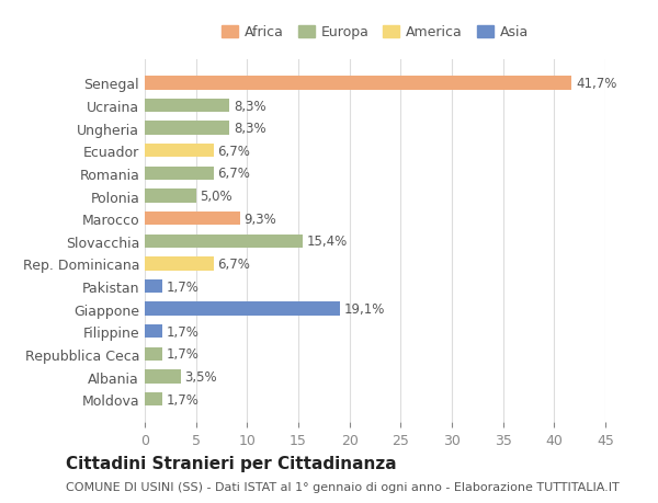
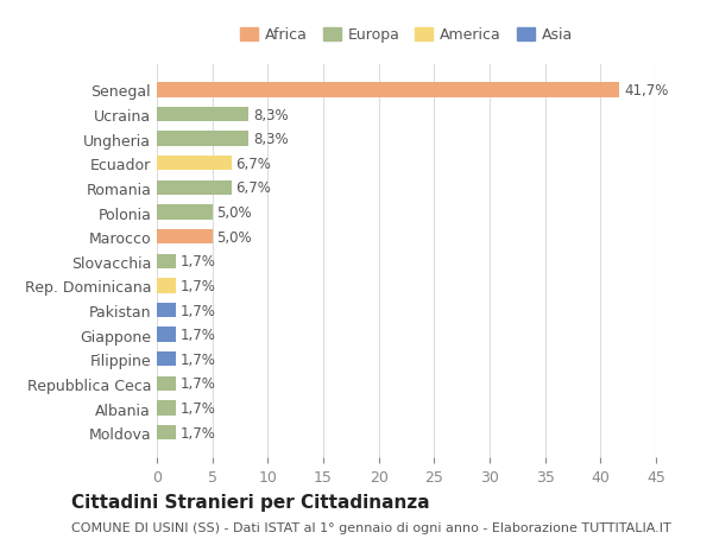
Marocco: 9,3% -> 5,0%
Slovacchia: 15,4% -> 1,7%
Rep. Dominicana: 6,7% -> 1,7%
Giappone: 19,1% -> 1,7%
Albania: 3,5% -> 1,7%
